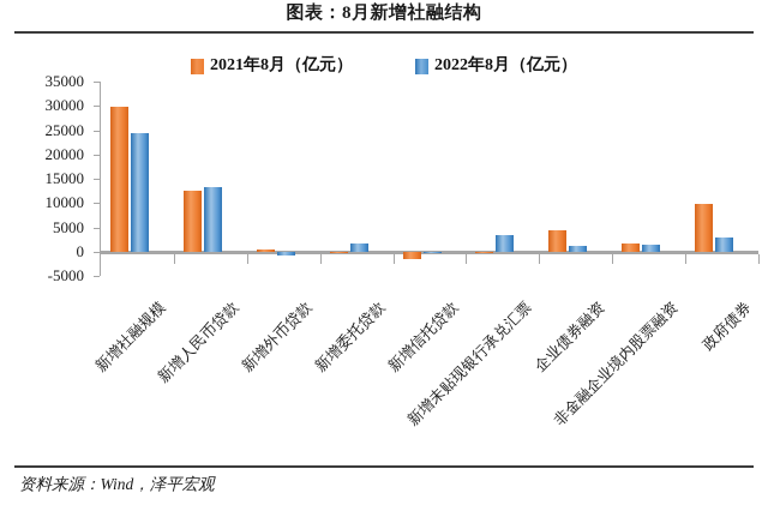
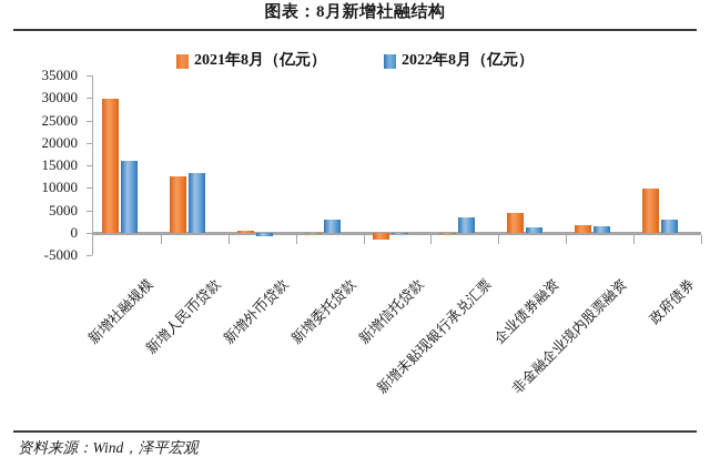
2022年8月（亿元）/新增社融规模: 24000 -> 16000
2022年8月（亿元）/新增委托贷款: 2000 -> 3000
